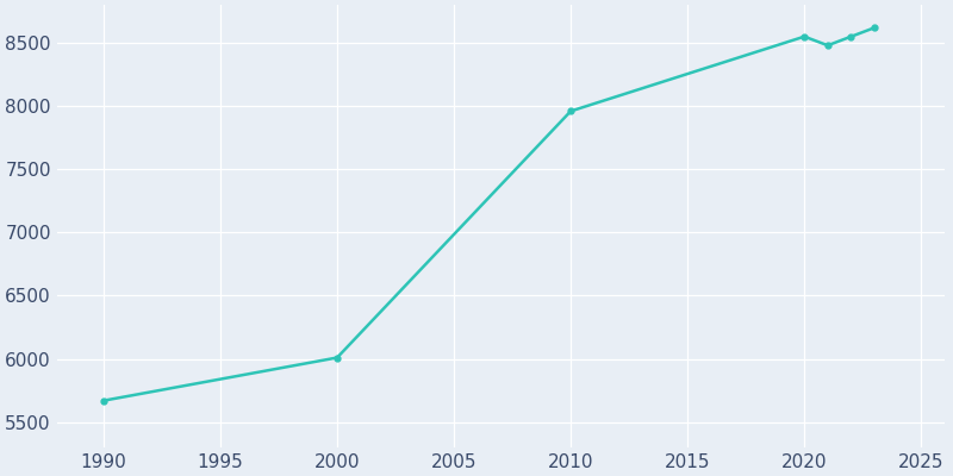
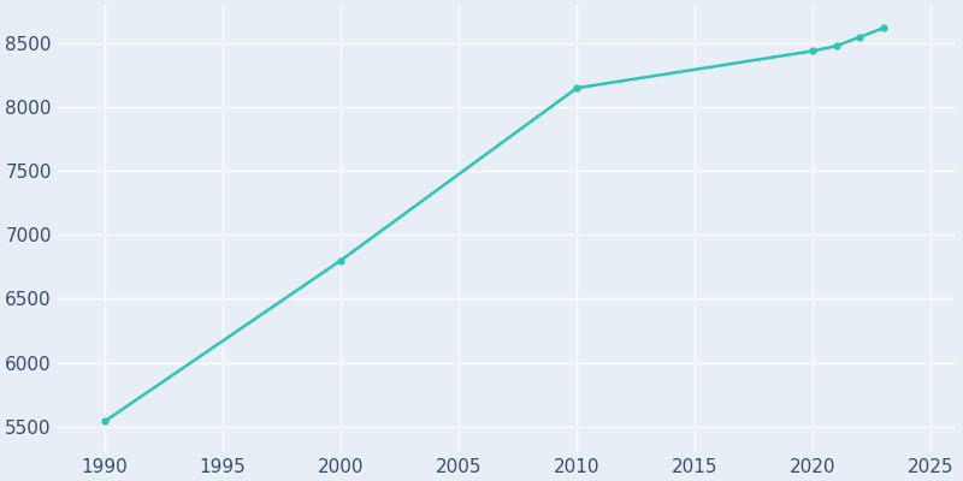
1990: 5670 -> 5540
2000: 6010 -> 6800
2010: 7960 -> 8150
2020: 8550 -> 8440
